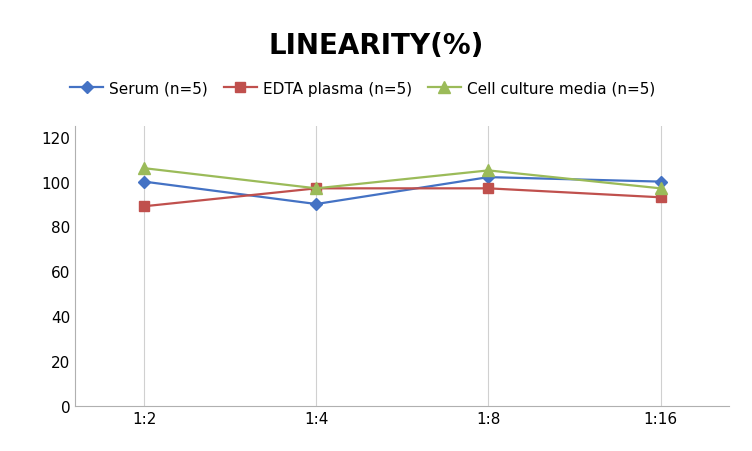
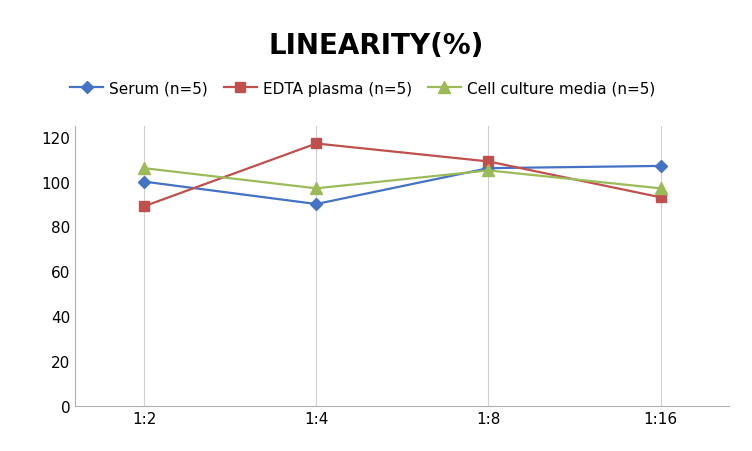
EDTA plasma (n=5)/1:4: 97 -> 117
Serum (n=5)/1:8: 102 -> 106
EDTA plasma (n=5)/1:8: 97 -> 109
Serum (n=5)/1:16: 100 -> 107
